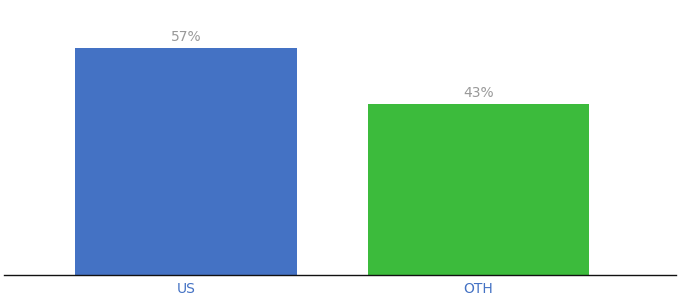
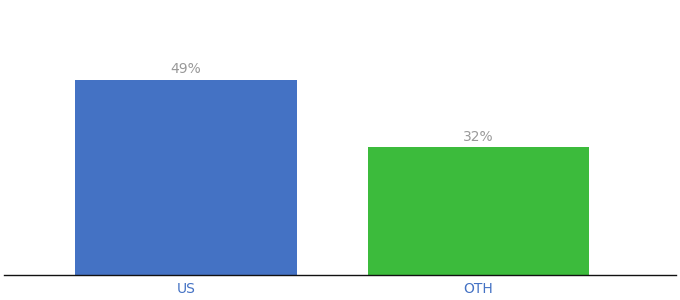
US: 57% -> 49%
OTH: 43% -> 32%
